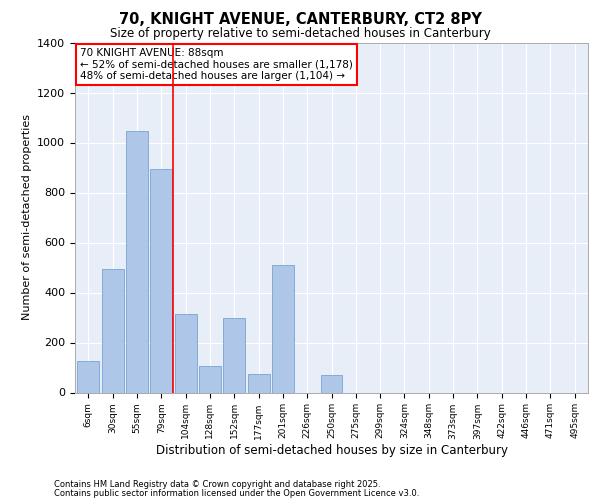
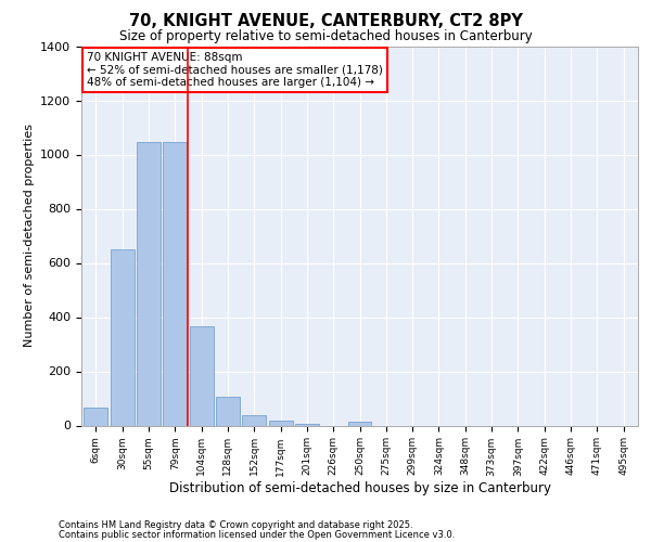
6sqm: 125 -> 65
30sqm: 495 -> 650
79sqm: 895 -> 1045
104sqm: 315 -> 365
152sqm: 300 -> 38
177sqm: 75 -> 20
201sqm: 510 -> 5
250sqm: 70 -> 15
